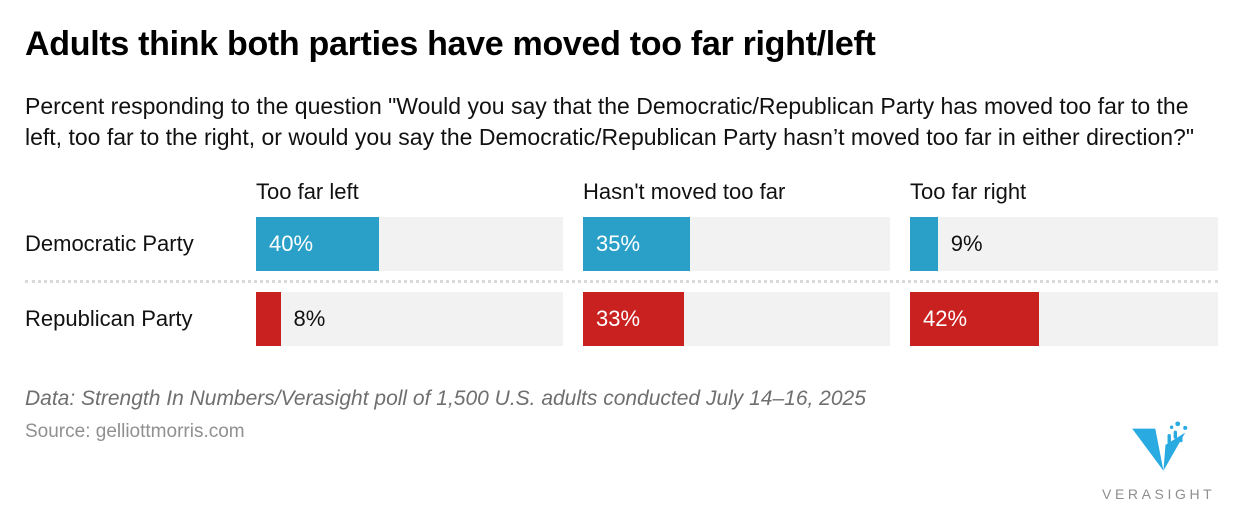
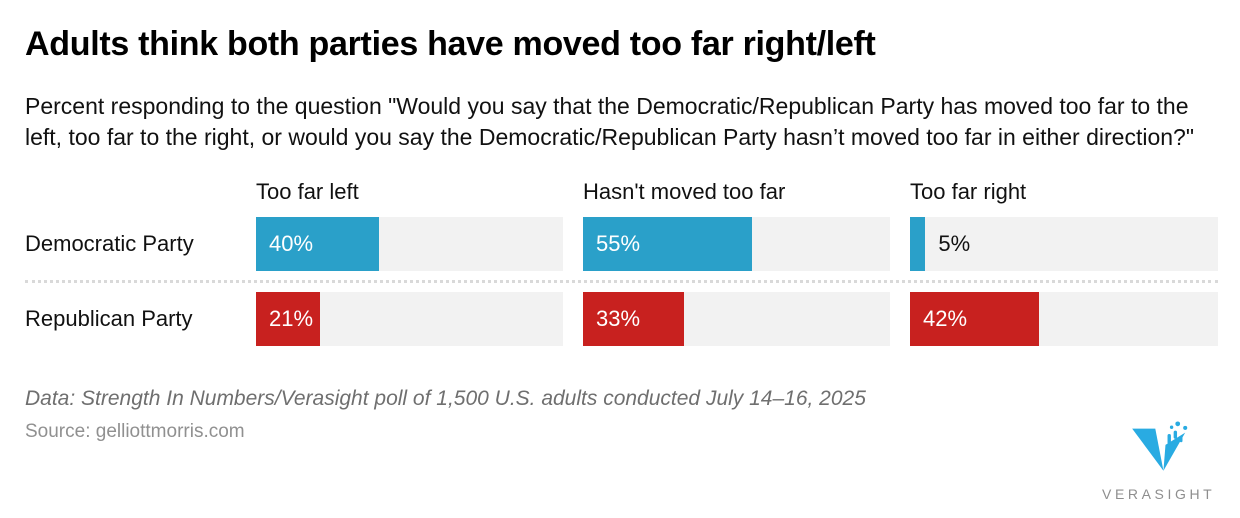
Republican Party/Too far left: 8% -> 21%
Democratic Party/Hasn't moved too far: 35% -> 55%
Democratic Party/Too far right: 9% -> 5%
